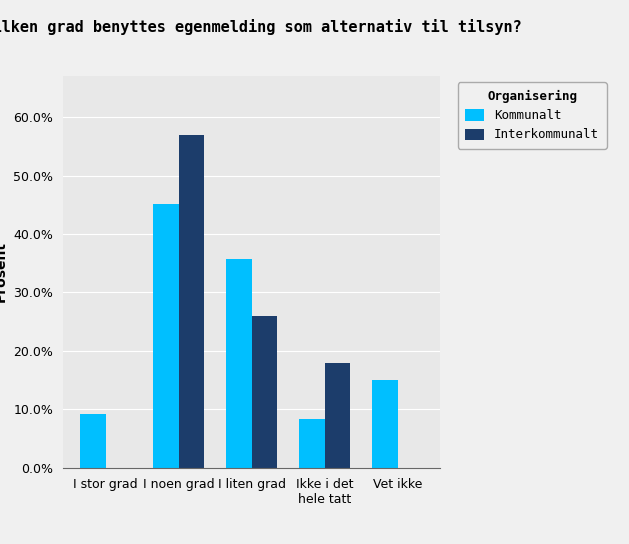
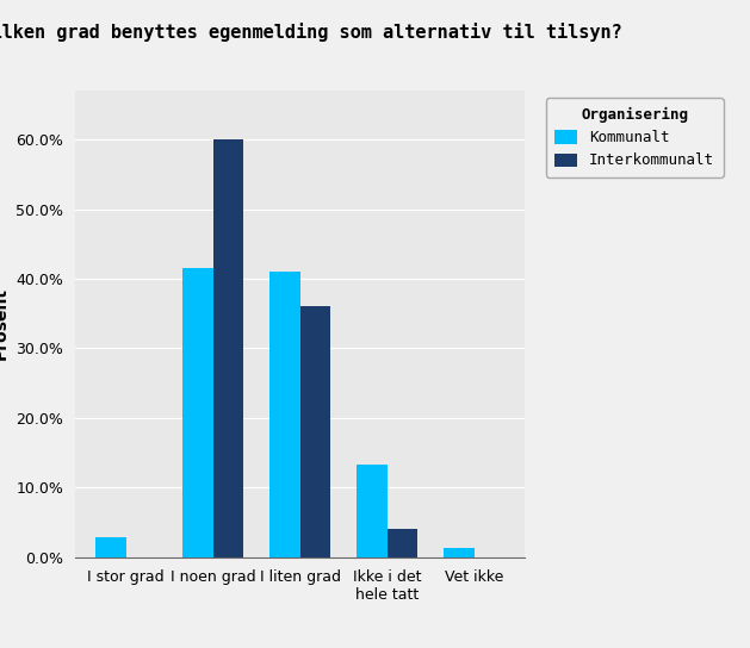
Kommunalt/I stor grad: 9.2% -> 2.8%
Kommunalt/I noen grad: 45.2% -> 41.5%
Interkommunalt/I noen grad: 57% -> 60%
Kommunalt/I liten grad: 35.8% -> 41.0%
Interkommunalt/I liten grad: 26% -> 36%
Kommunalt/Ikke i det hele tatt: 8.4% -> 13.4%
Interkommunalt/Ikke i det hele tatt: 18% -> 4%
Kommunalt/Vet ikke: 15.0% -> 1.4%
